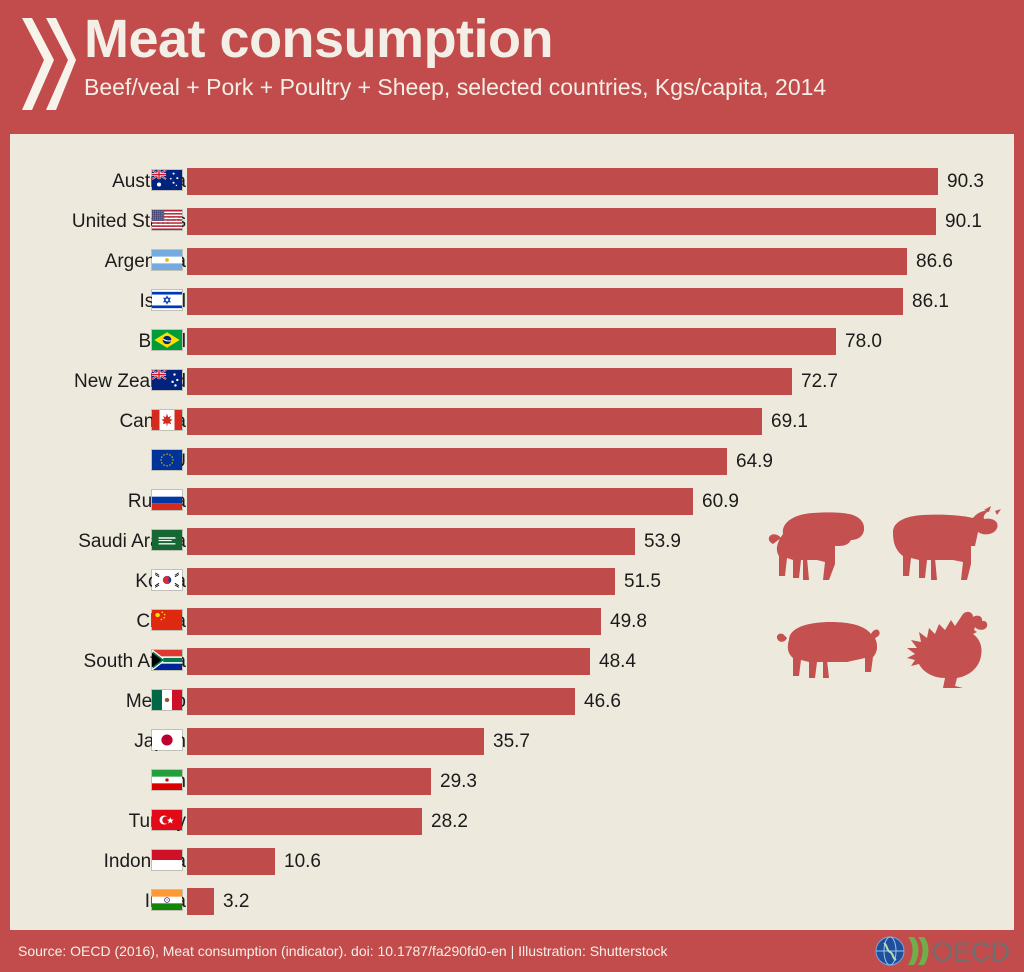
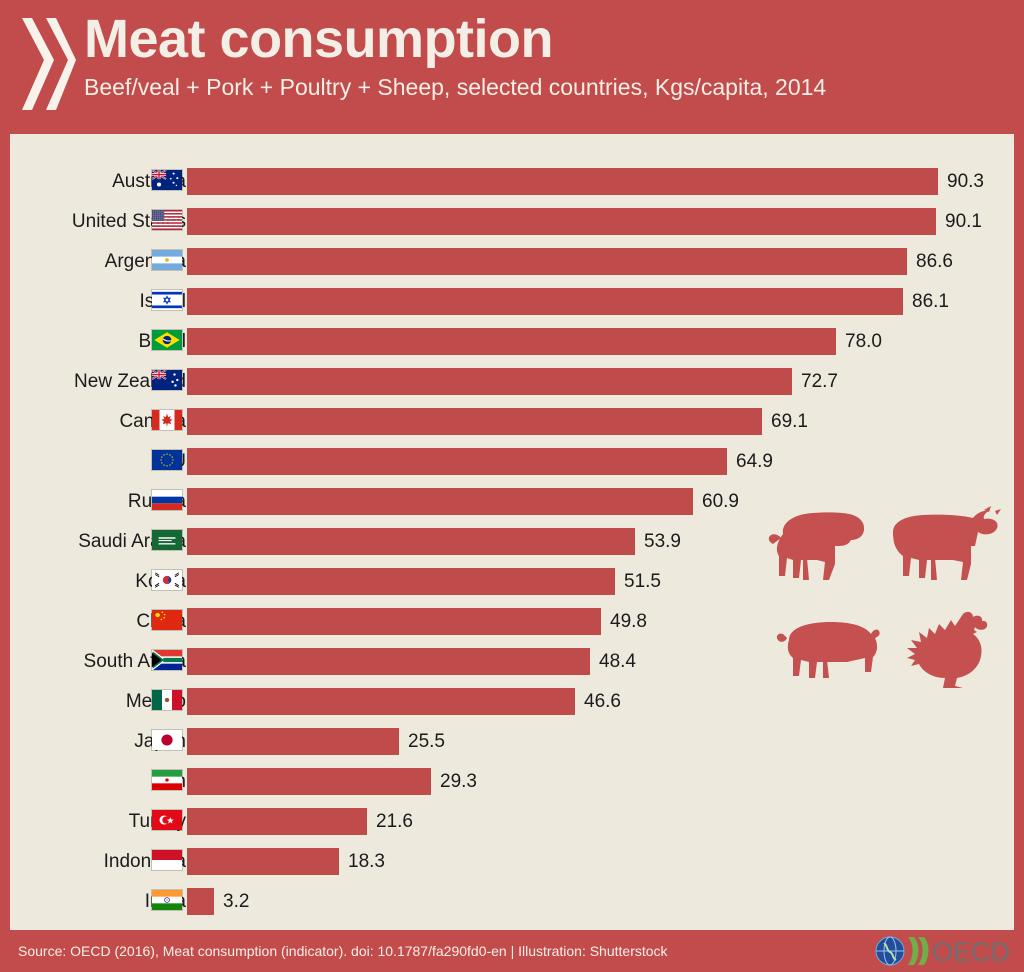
Japan: 35.7 -> 25.5
Turkey: 28.2 -> 21.6
Indonesia: 10.6 -> 18.3
